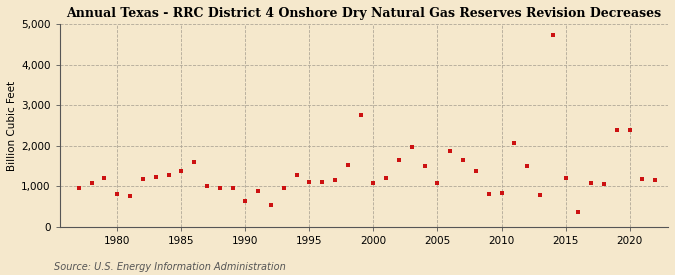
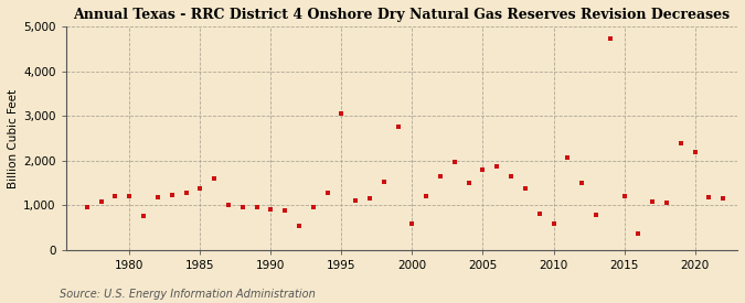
1980: 820 -> 1,200
1990: 630 -> 900
1995: 1,100 -> 3,050
2000: 1,080 -> 600
2005: 1,090 -> 1,800
2010: 840 -> 600
2020: 2,380 -> 2,200
